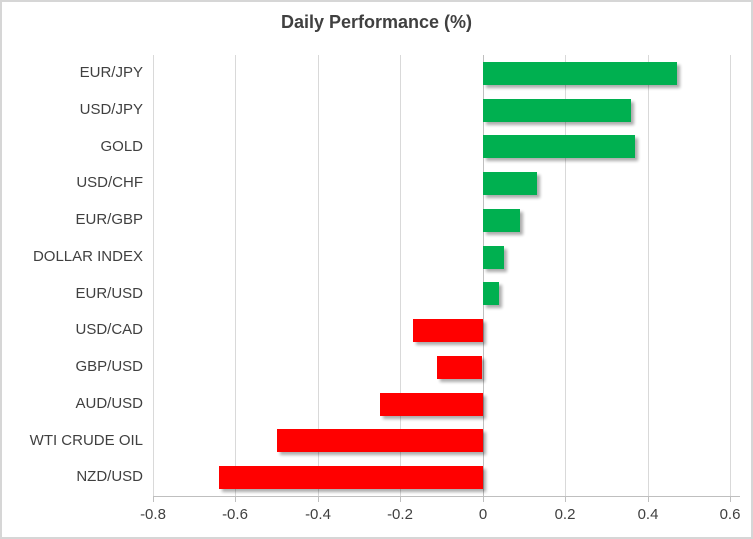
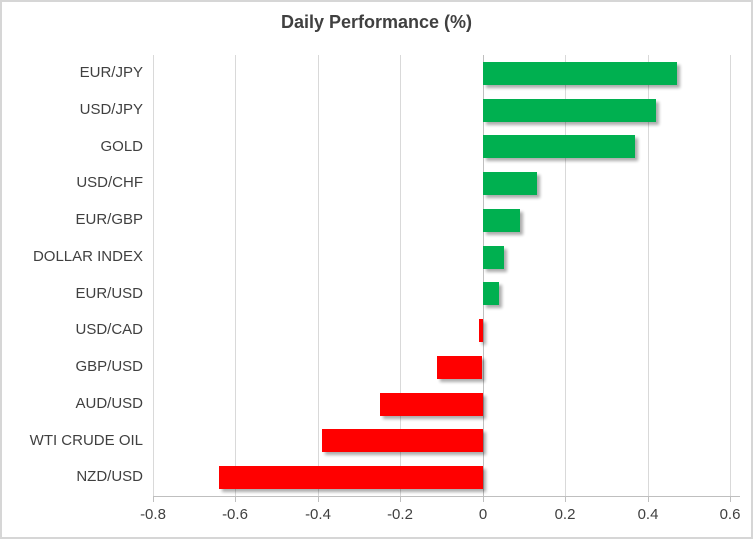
USD/JPY: 0.36 -> 0.42
USD/CAD: -0.17 -> -0.01
WTI CRUDE OIL: -0.50 -> -0.39
